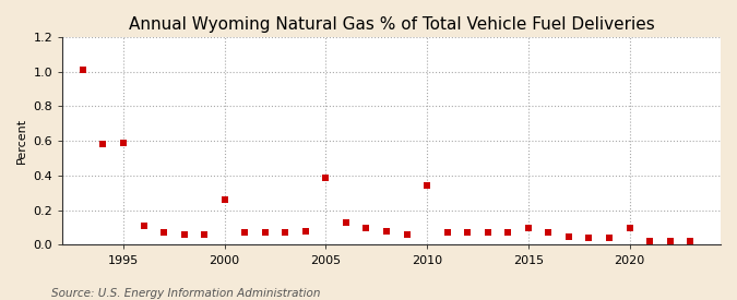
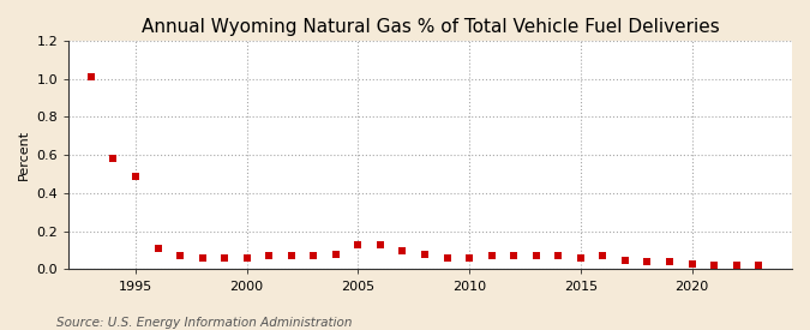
1995: 0.59 -> 0.49
2000: 0.26 -> 0.06
2005: 0.39 -> 0.13
2010: 0.34 -> 0.06
2015: 0.10 -> 0.06
2020: 0.10 -> 0.03
